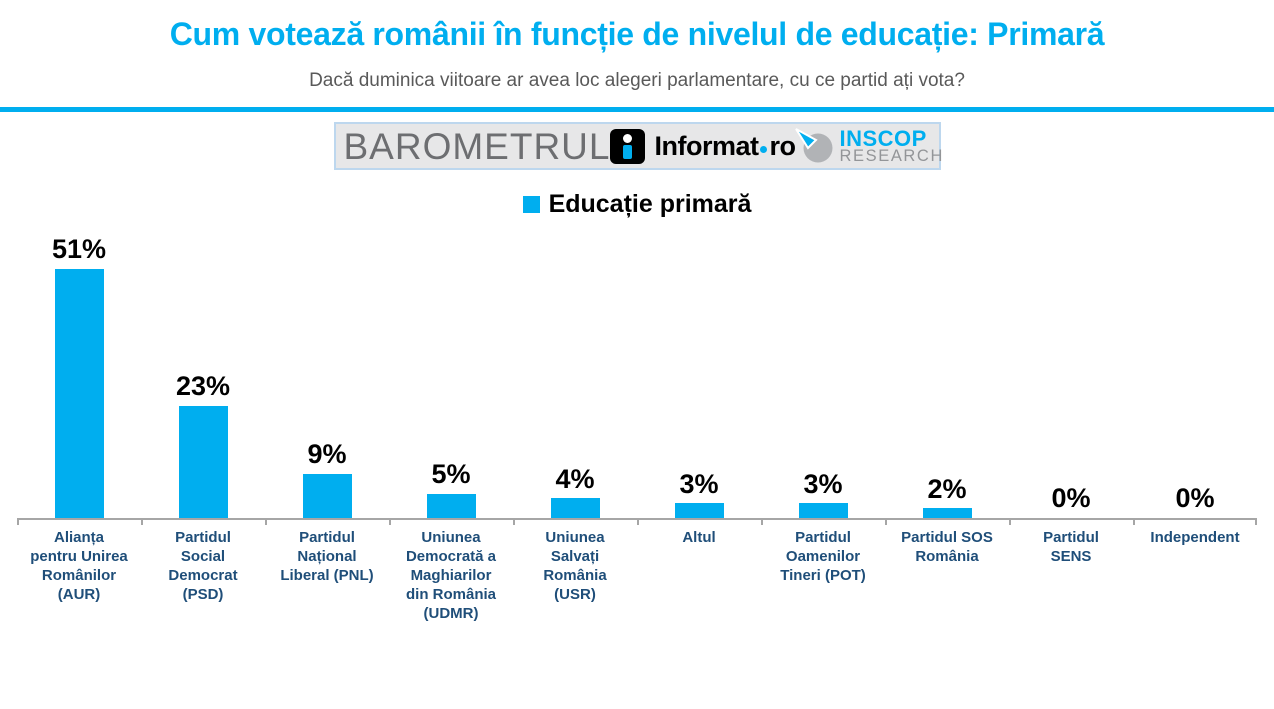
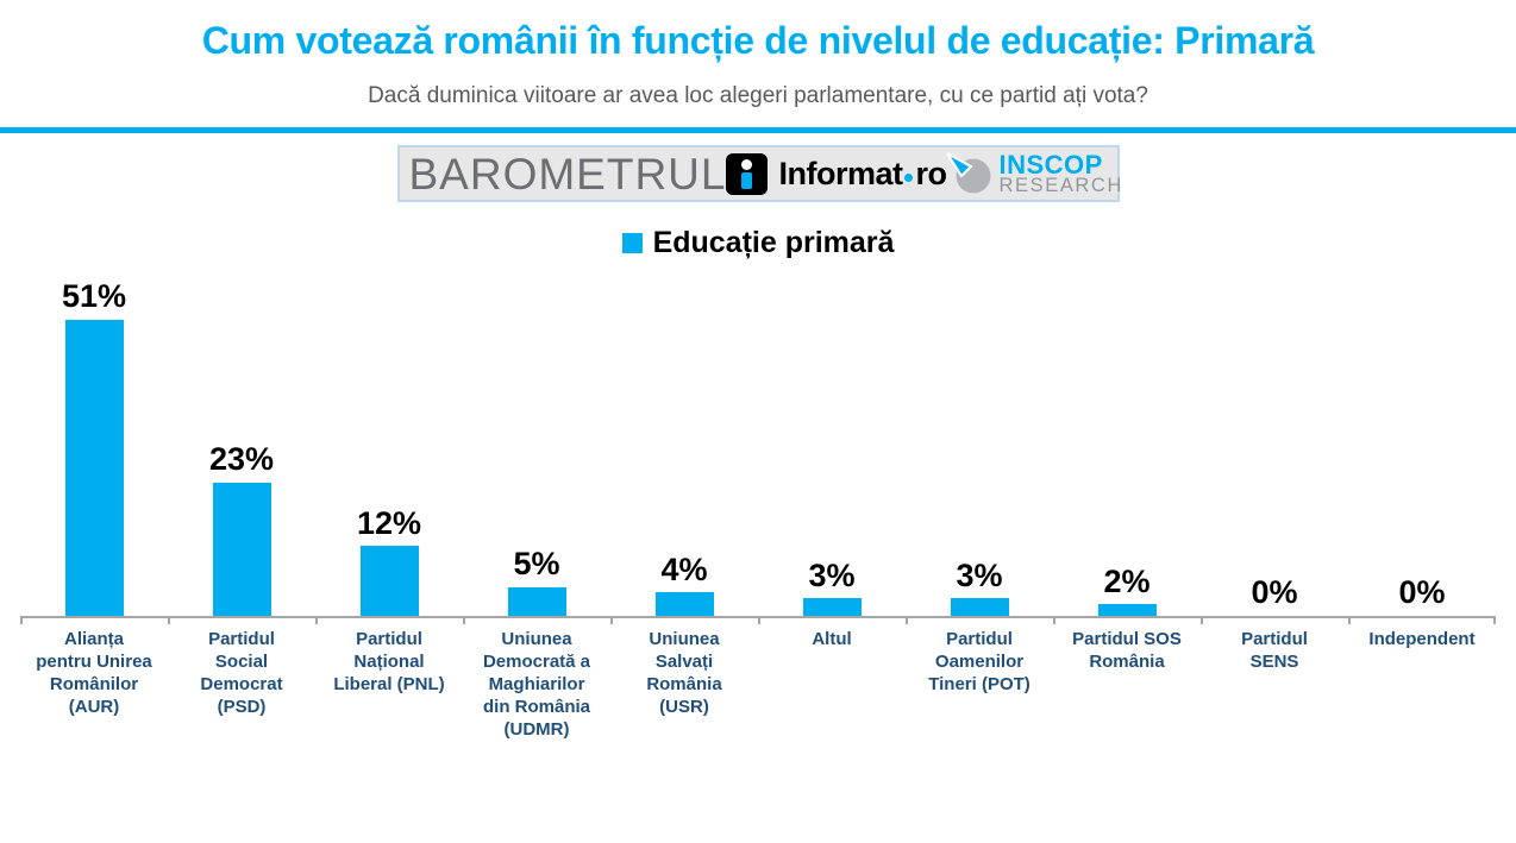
Partidul Național Liberal (PNL): 9% -> 12%
